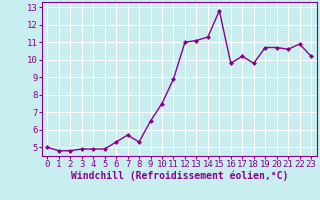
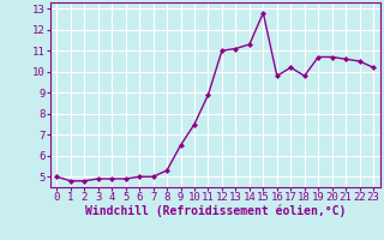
6: 5.3 -> 5.0
7: 5.7 -> 5.0
22: 10.9 -> 10.5
